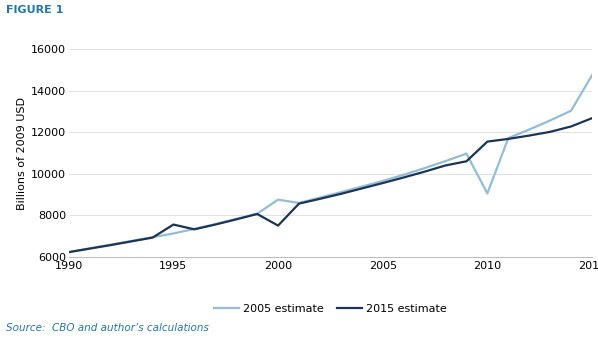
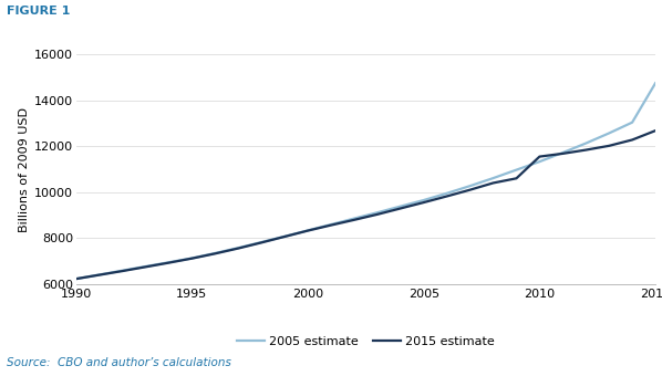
2015 estimate/1995: 7550 -> 7110
2005 estimate/2000: 8750 -> 8330
2015 estimate/2000: 7500 -> 8320
2005 estimate/2010: 9050 -> 11330
